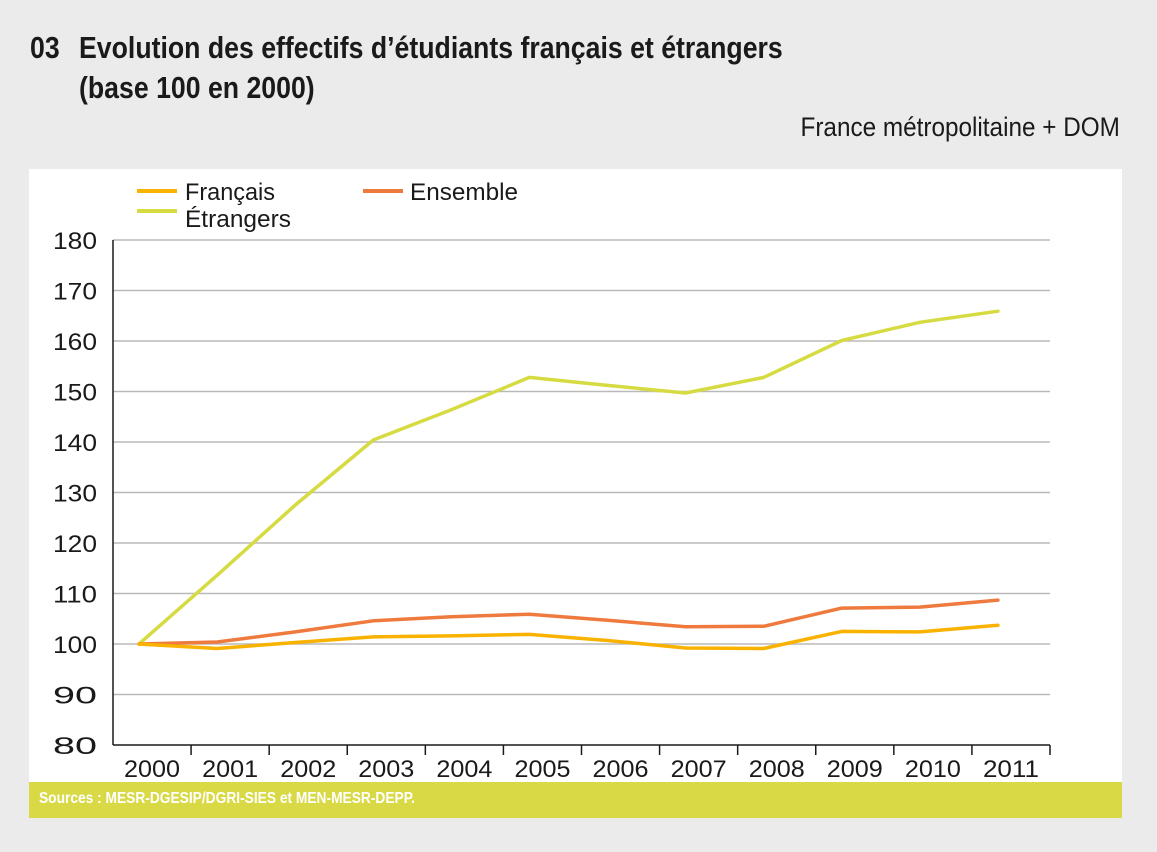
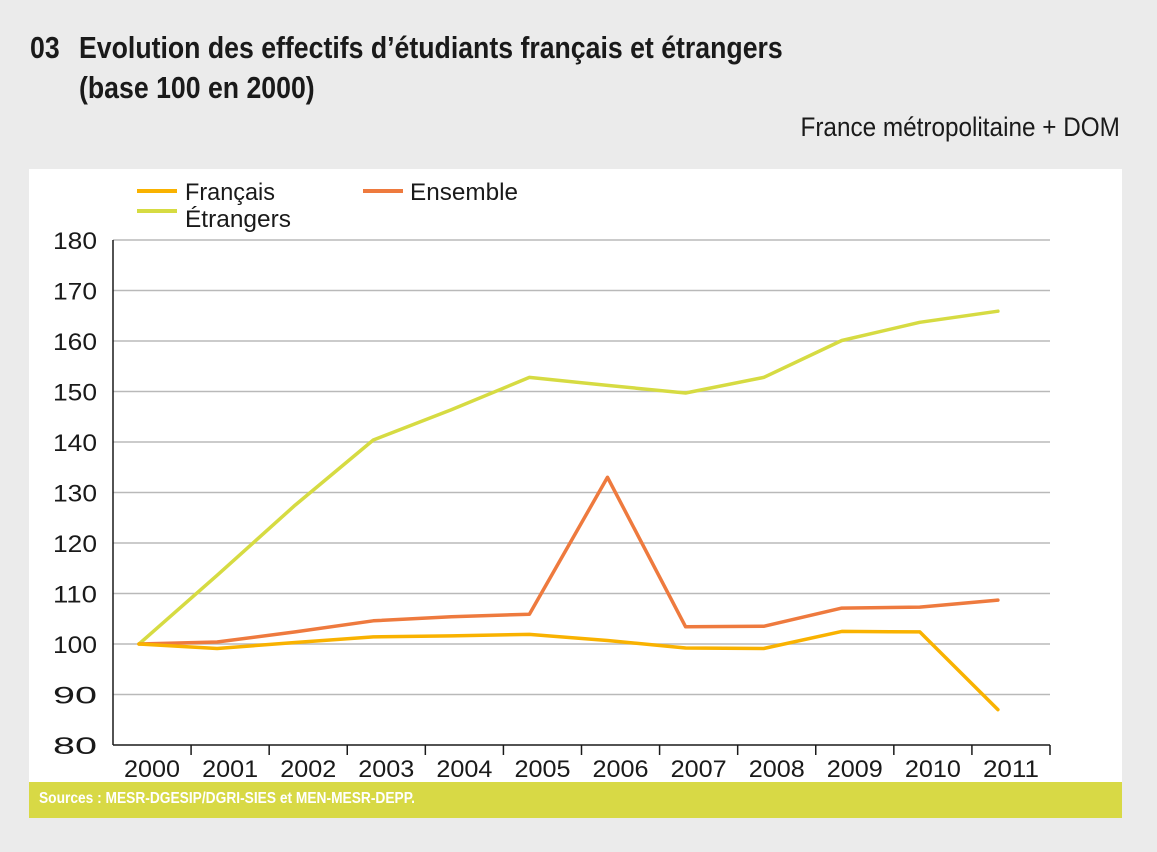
Ensemble/2006: 105 -> 133
Français/2011: 104 -> 87
